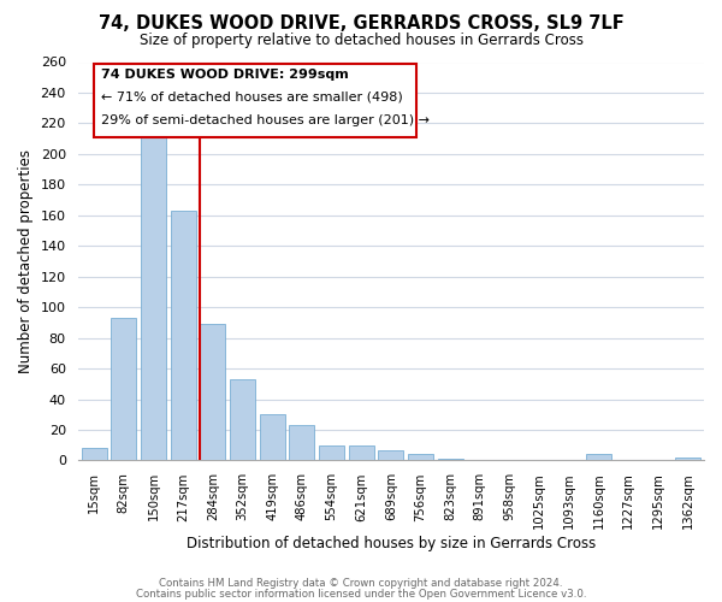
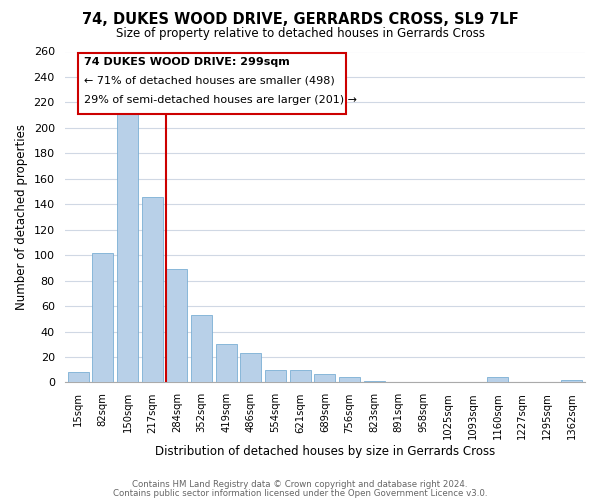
82sqm: 93 -> 102
217sqm: 163 -> 146
